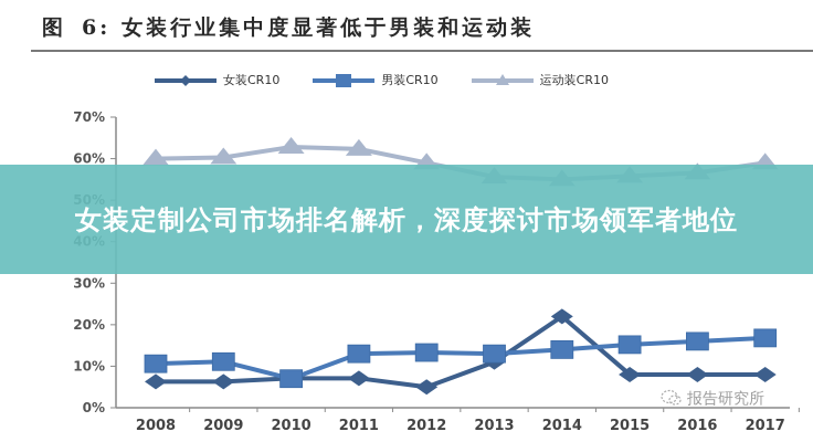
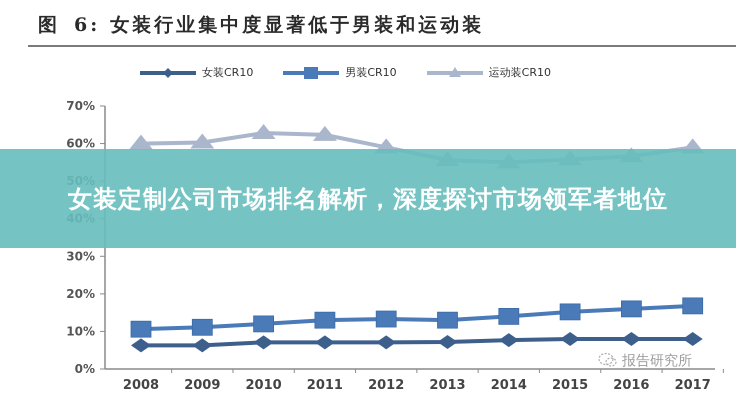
男装CR10/2010: 7% -> 12%
女装CR10/2012: 5% -> 7%
女装CR10/2013: 11% -> 7%
女装CR10/2014: 22% -> 8%
